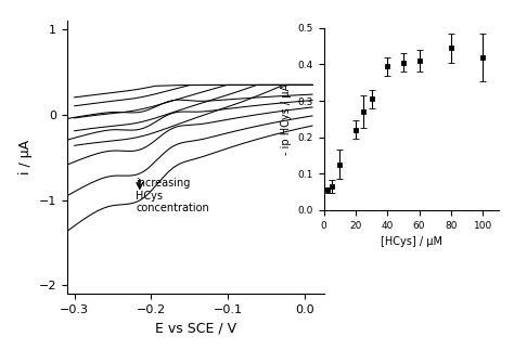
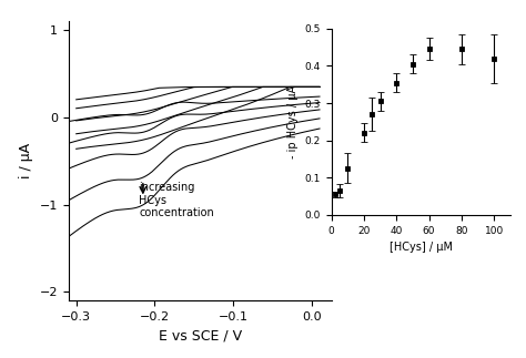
40: 0.395 -> 0.355
60: 0.410 -> 0.445
